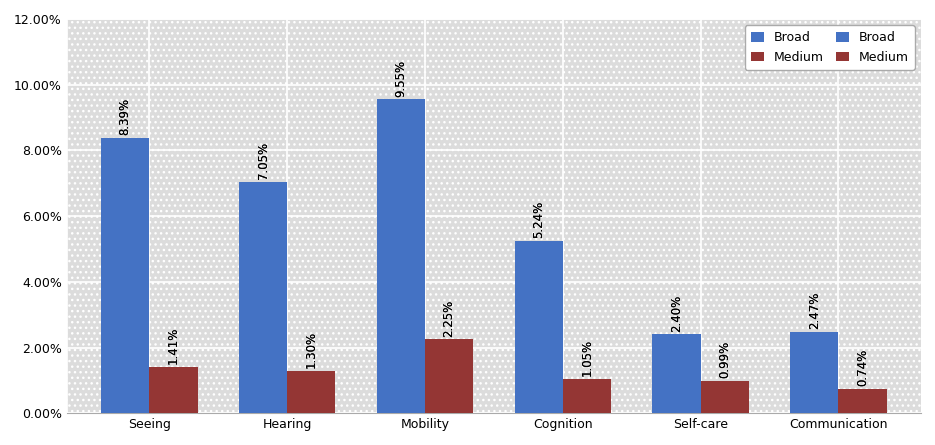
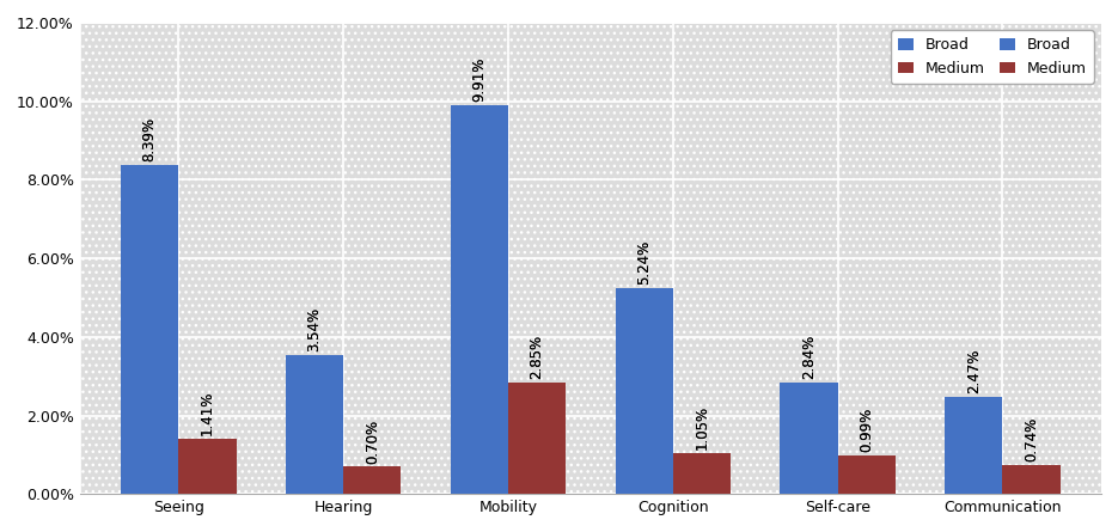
Broad/Hearing: 7.05% -> 3.54%
Medium/Hearing: 1.30% -> 0.70%
Broad/Mobility: 9.55% -> 9.91%
Medium/Mobility: 2.25% -> 2.85%
Broad/Self-care: 2.40% -> 2.84%
